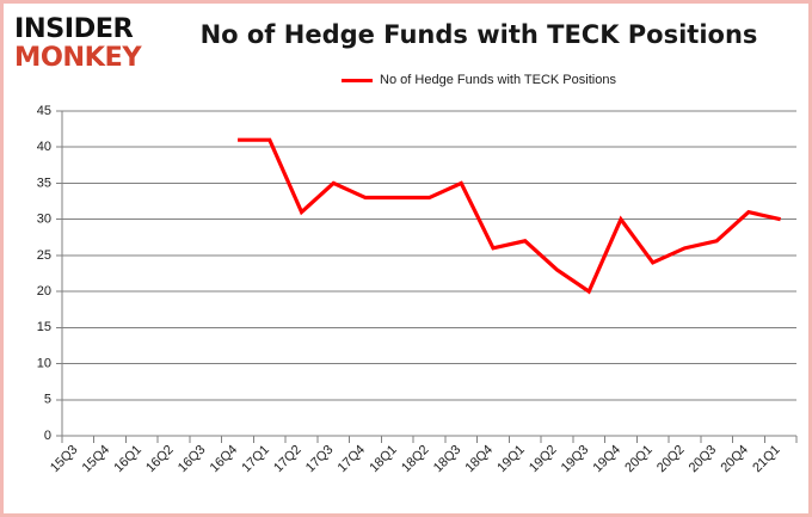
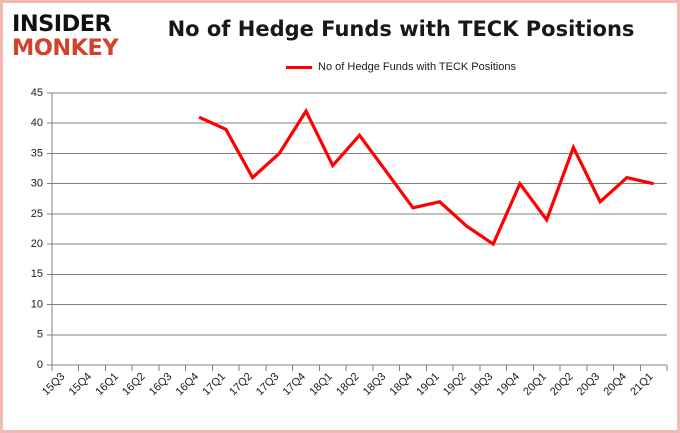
17Q1: 41 -> 39
17Q4: 33 -> 42
18Q2: 33 -> 38
18Q3: 35 -> 32
20Q2: 26 -> 36
